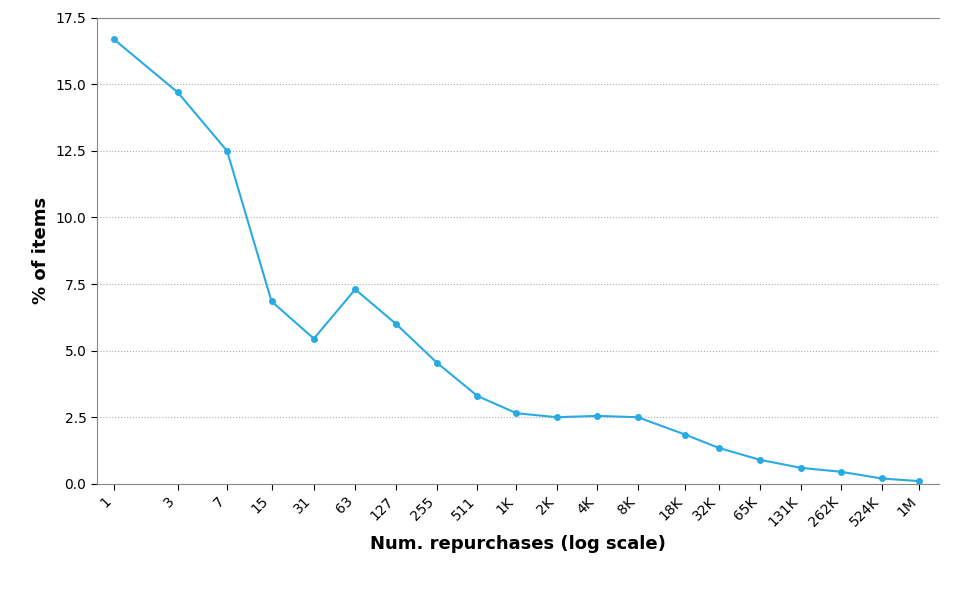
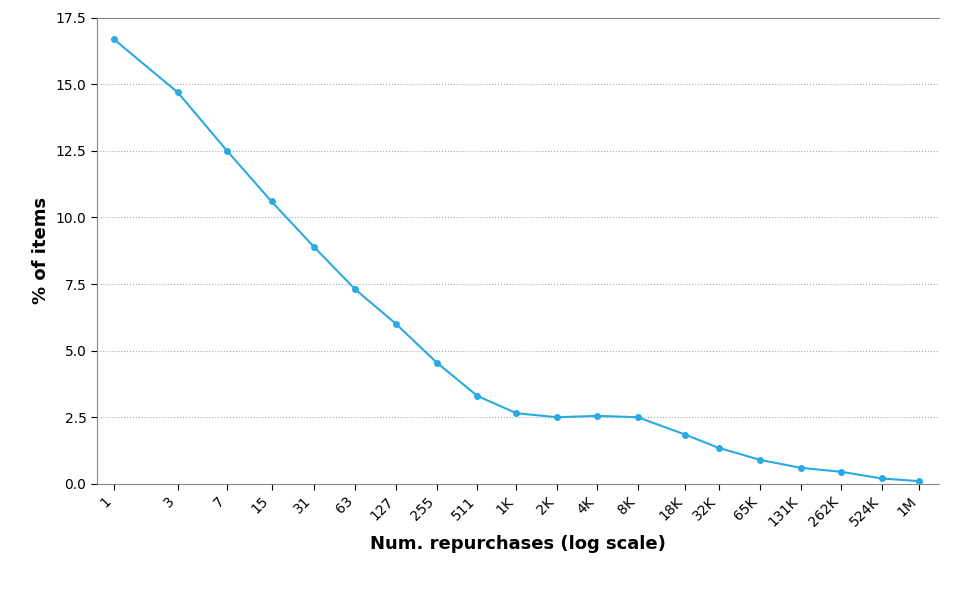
15: 6.85 -> 10.60
31: 5.45 -> 8.90
